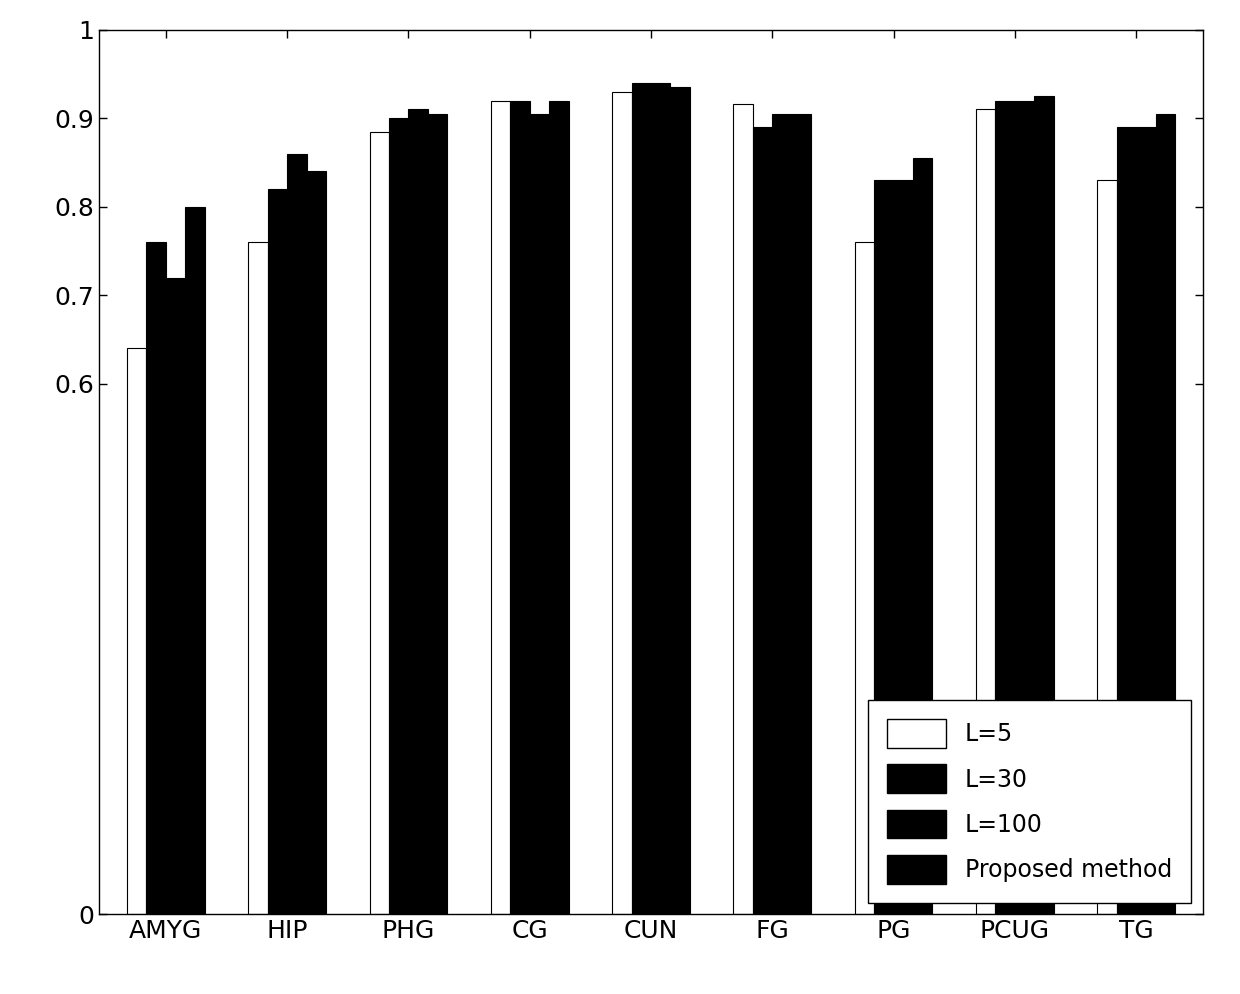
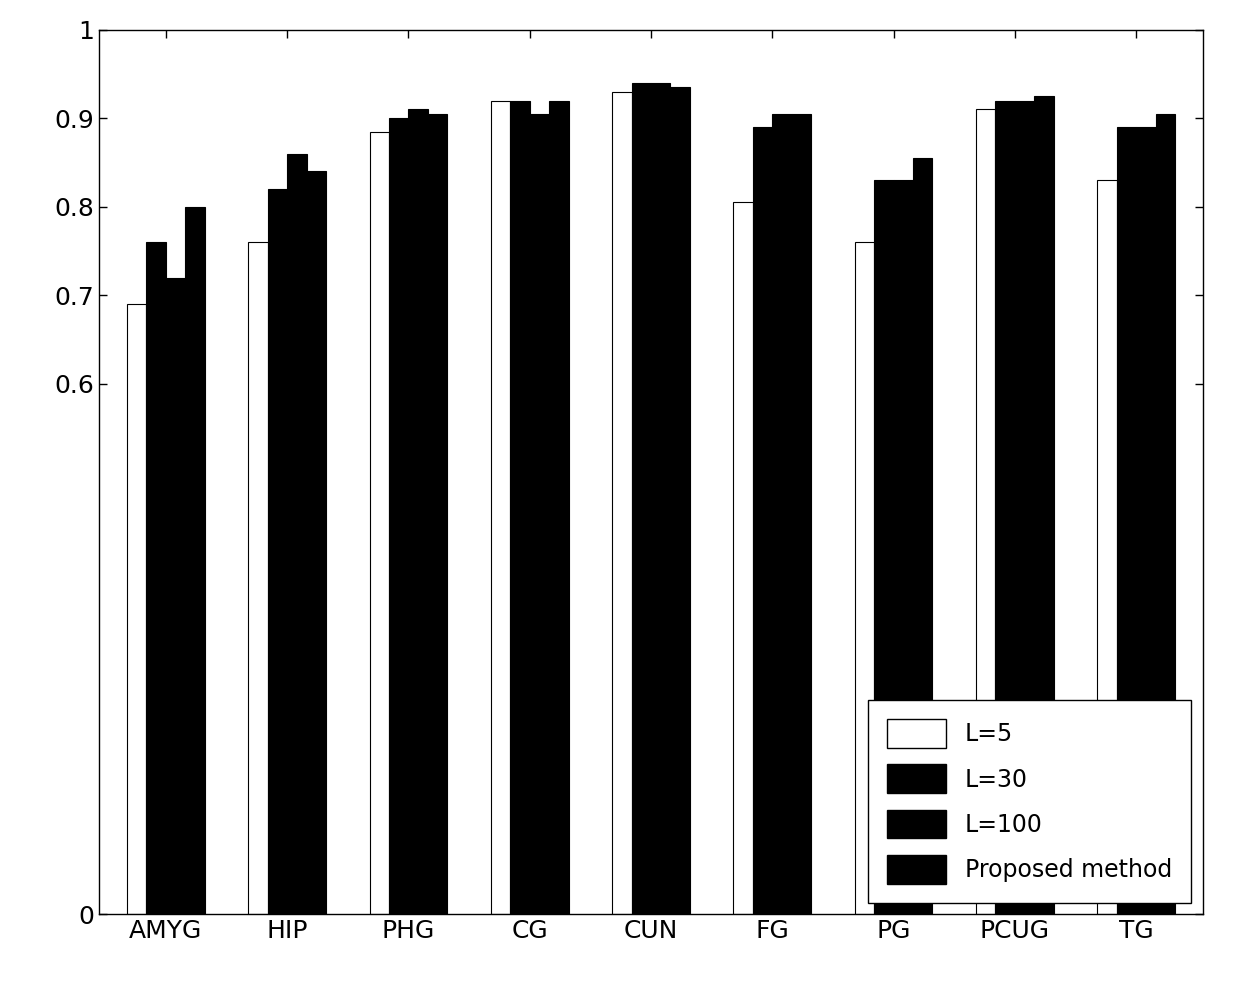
L=5/AMYG: 0.640 -> 0.690
L=5/FG: 0.916 -> 0.805
